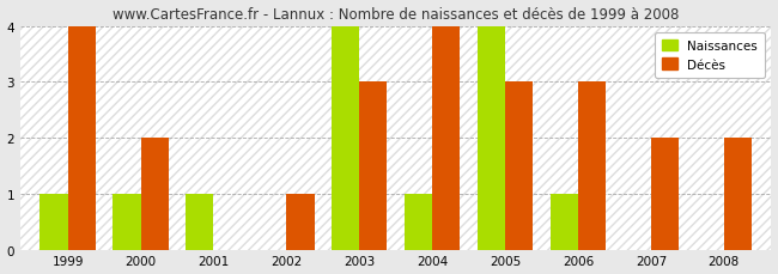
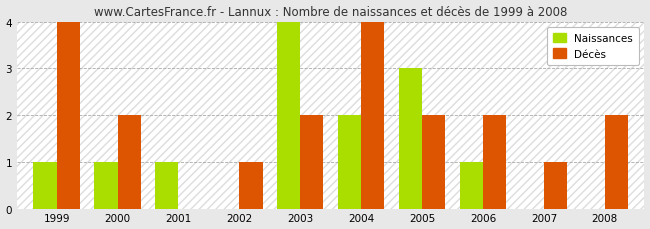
Décès/2003: 3 -> 2
Naissances/2004: 1 -> 2
Naissances/2005: 4 -> 3
Décès/2005: 3 -> 2
Décès/2006: 3 -> 2
Décès/2007: 2 -> 1
